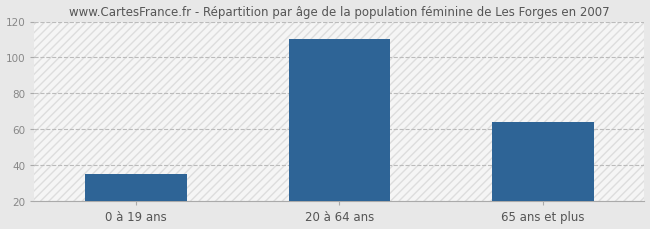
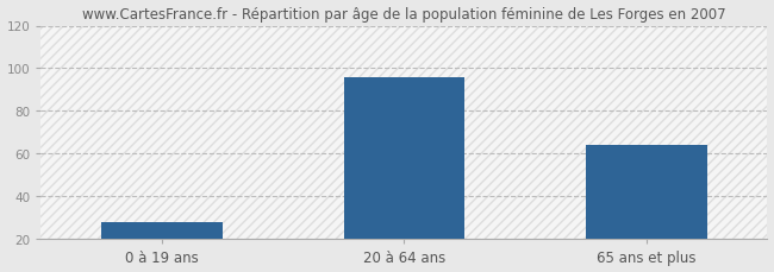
0 à 19 ans: 35 -> 28
20 à 64 ans: 110 -> 96
